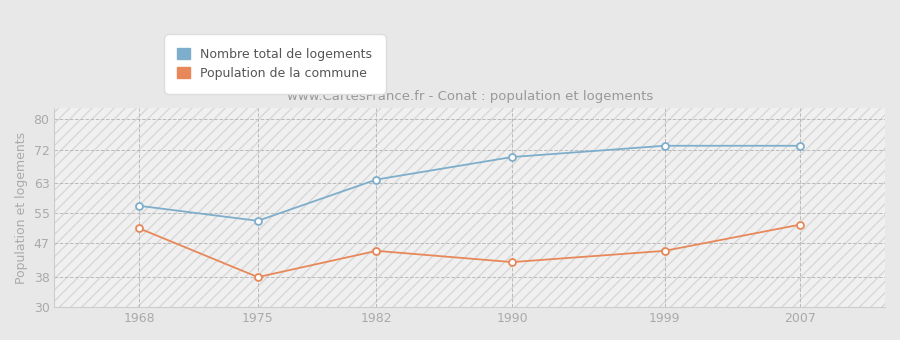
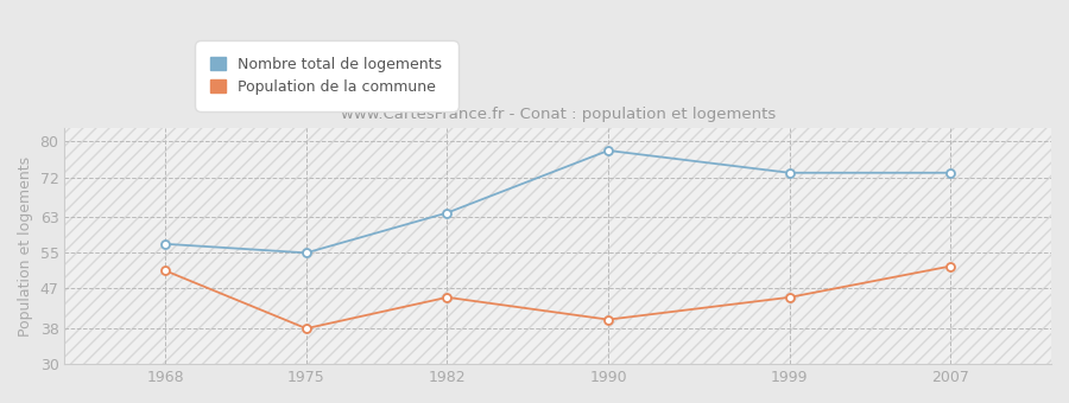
Nombre total de logements/1975: 53 -> 55
Nombre total de logements/1990: 70 -> 78
Population de la commune/1990: 42 -> 40
